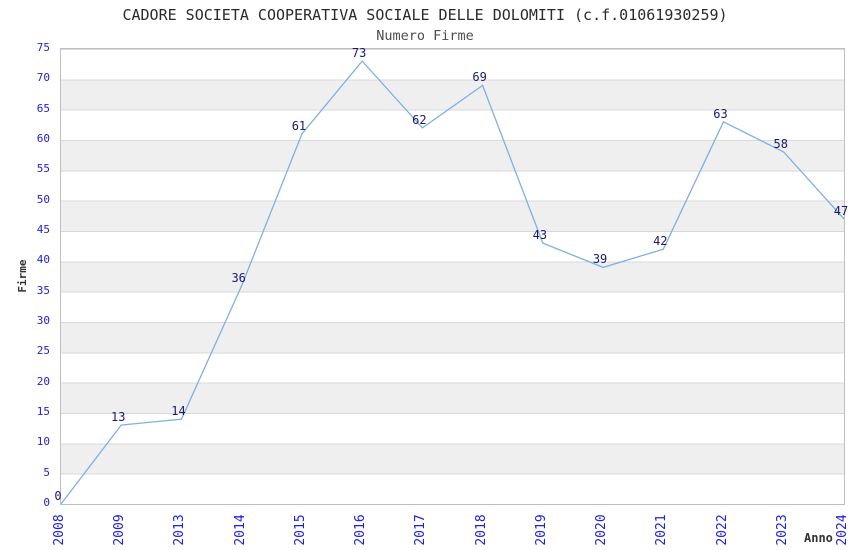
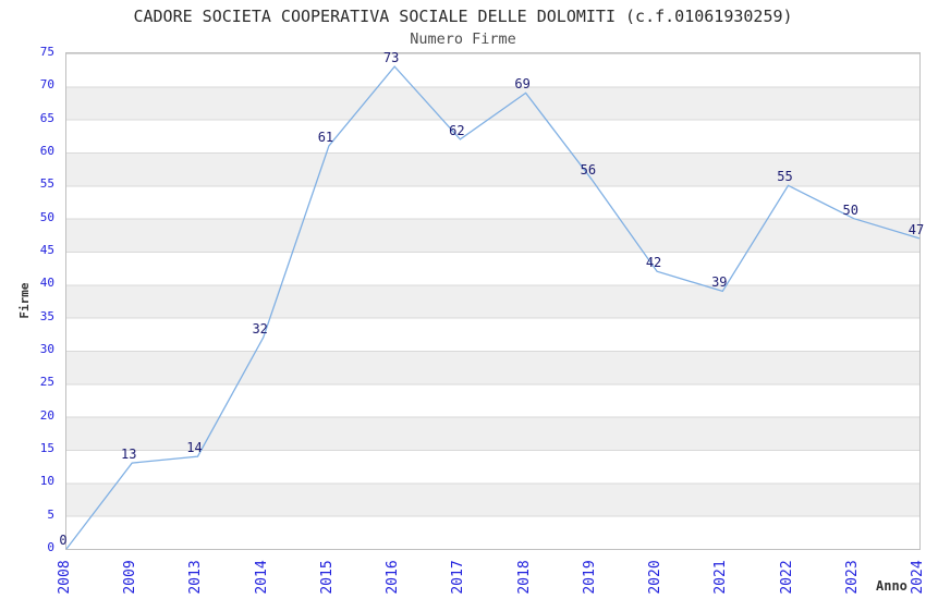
2014: 36 -> 32
2019: 43 -> 56
2020: 39 -> 42
2021: 42 -> 39
2022: 63 -> 55
2023: 58 -> 50
